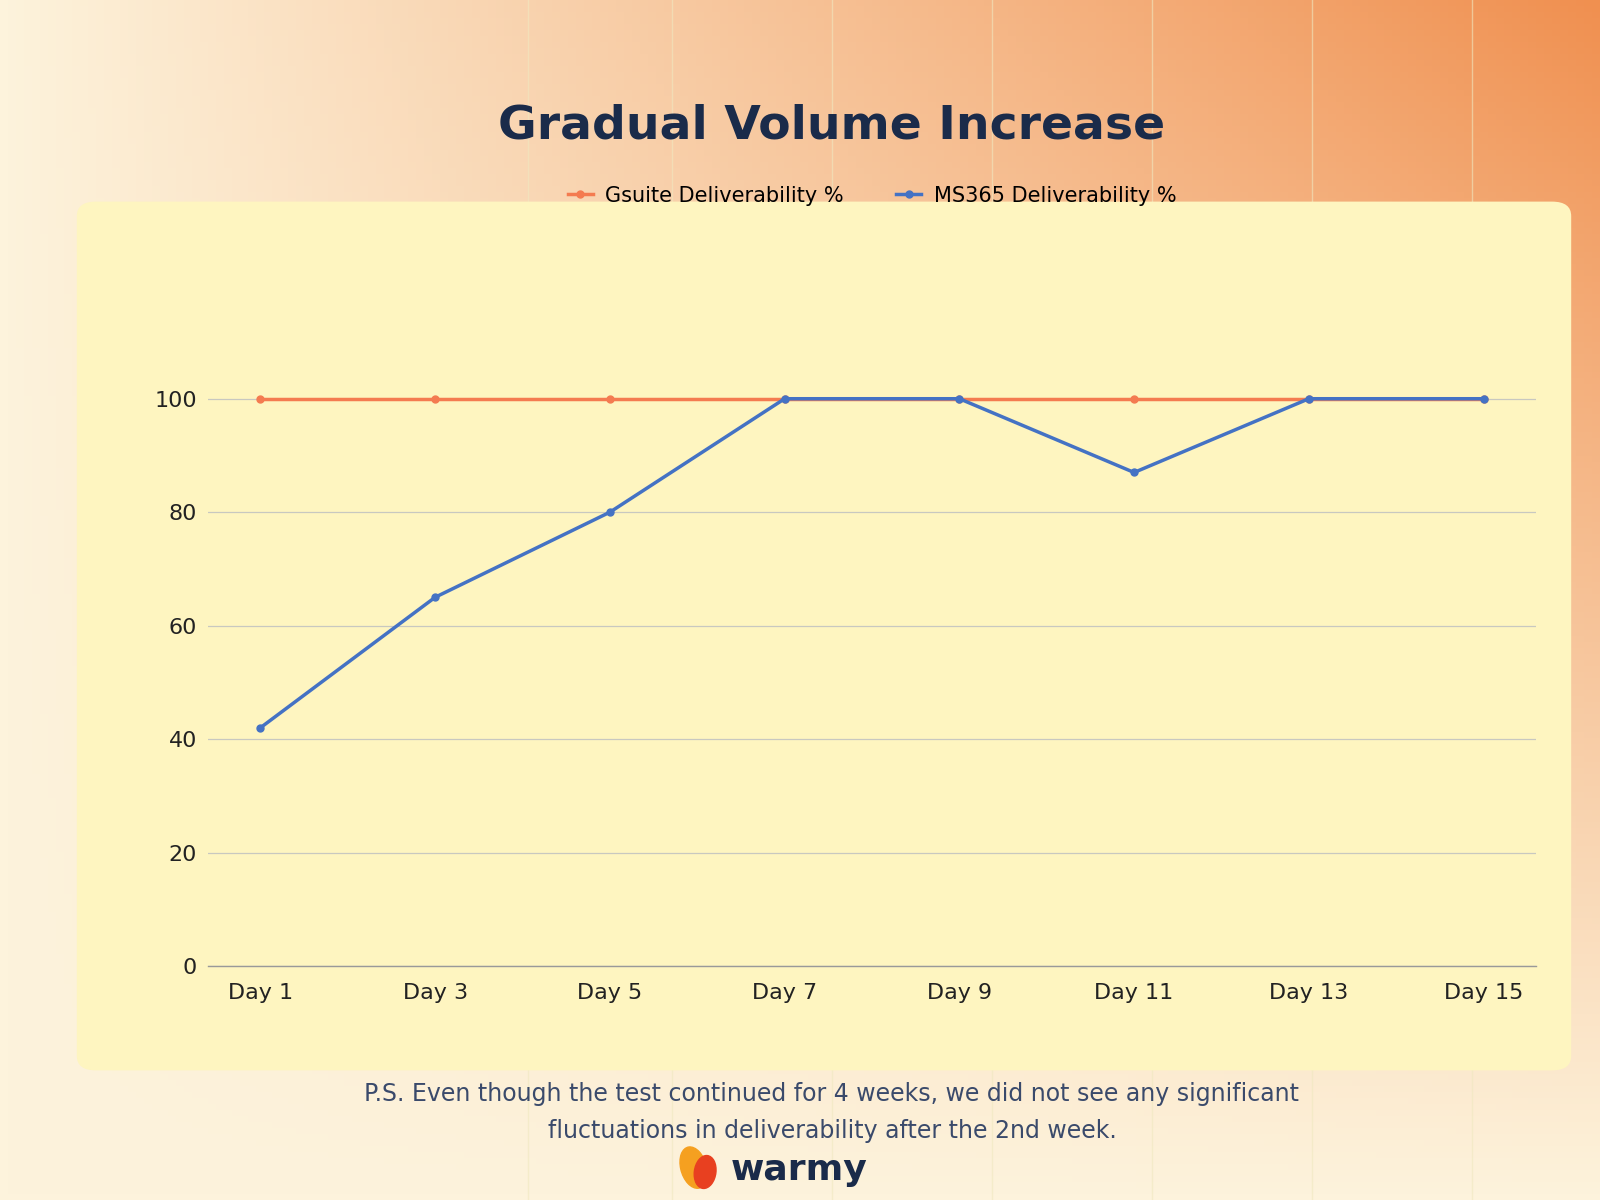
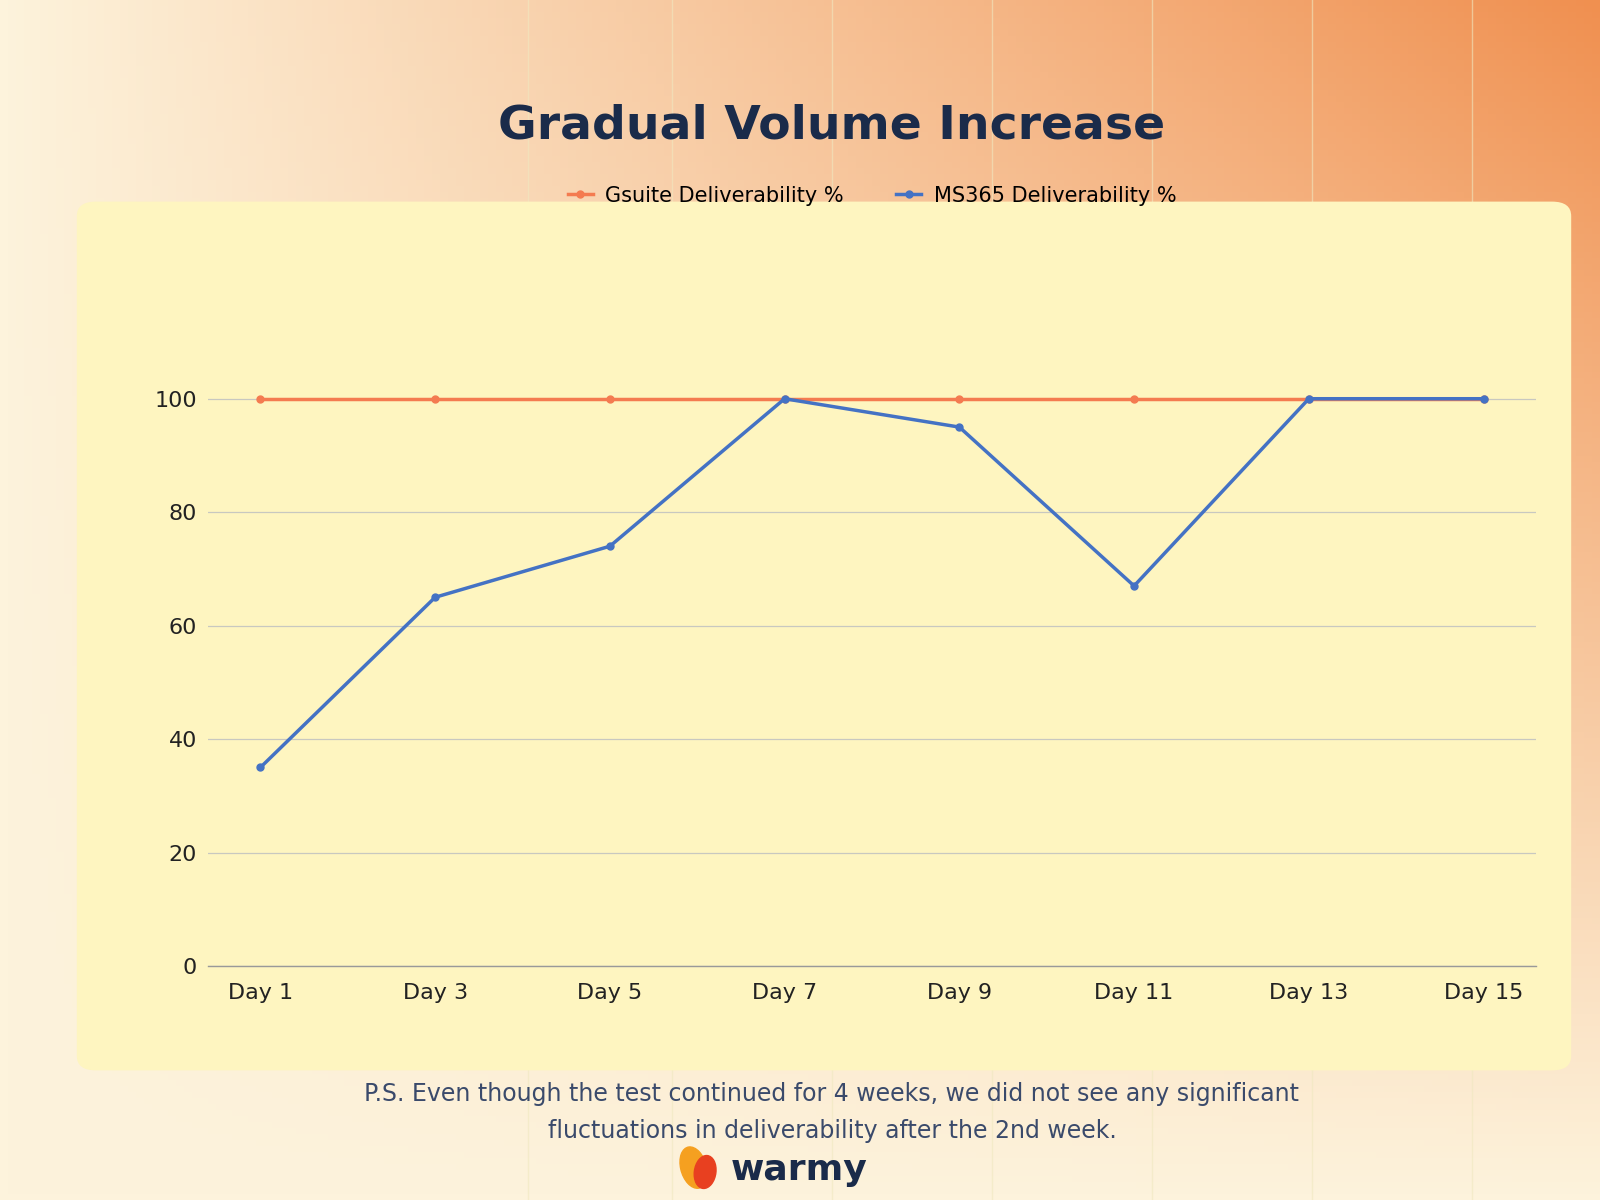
MS365 Deliverability %/Day 1: 42 -> 35
MS365 Deliverability %/Day 5: 80 -> 74
MS365 Deliverability %/Day 9: 100 -> 95
MS365 Deliverability %/Day 11: 87 -> 67
